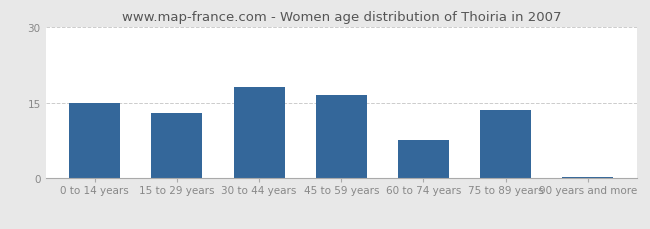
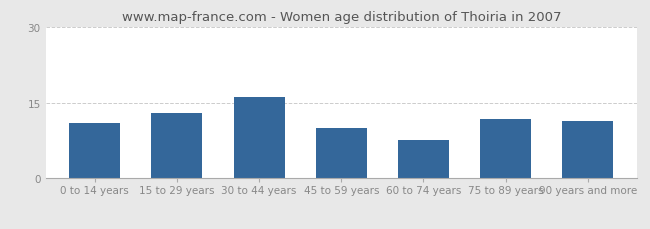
0 to 14 years: 15.0 -> 11.0
30 to 44 years: 18.0 -> 16.0
45 to 59 years: 16.5 -> 10.0
75 to 89 years: 13.5 -> 11.8
90 years and more: 0.3 -> 11.4
